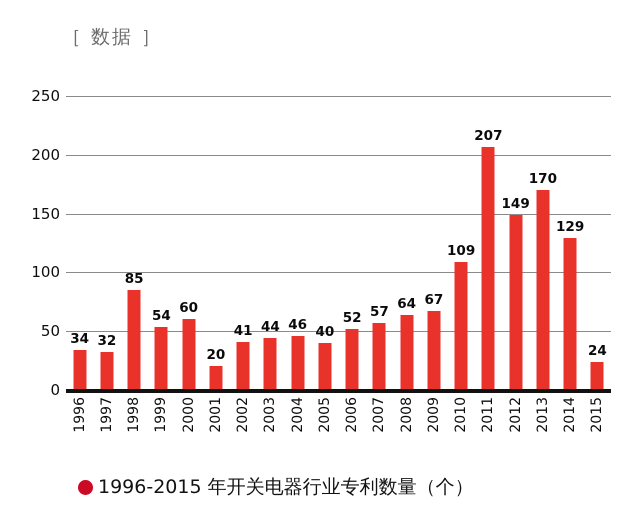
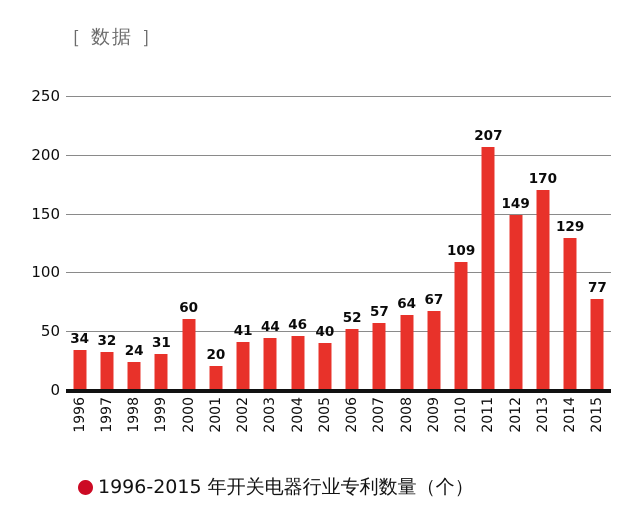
1998: 85 -> 24
1999: 54 -> 31
2015: 24 -> 77
